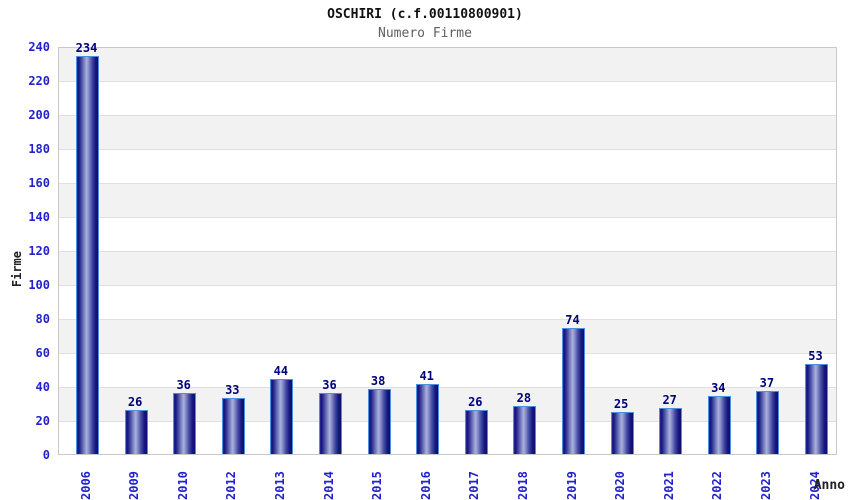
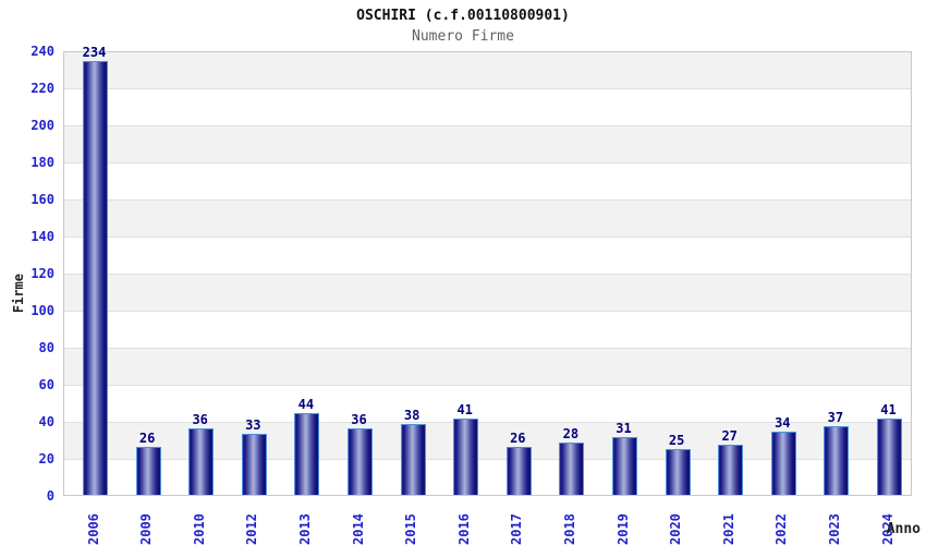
2019: 74 -> 31
2024: 53 -> 41
